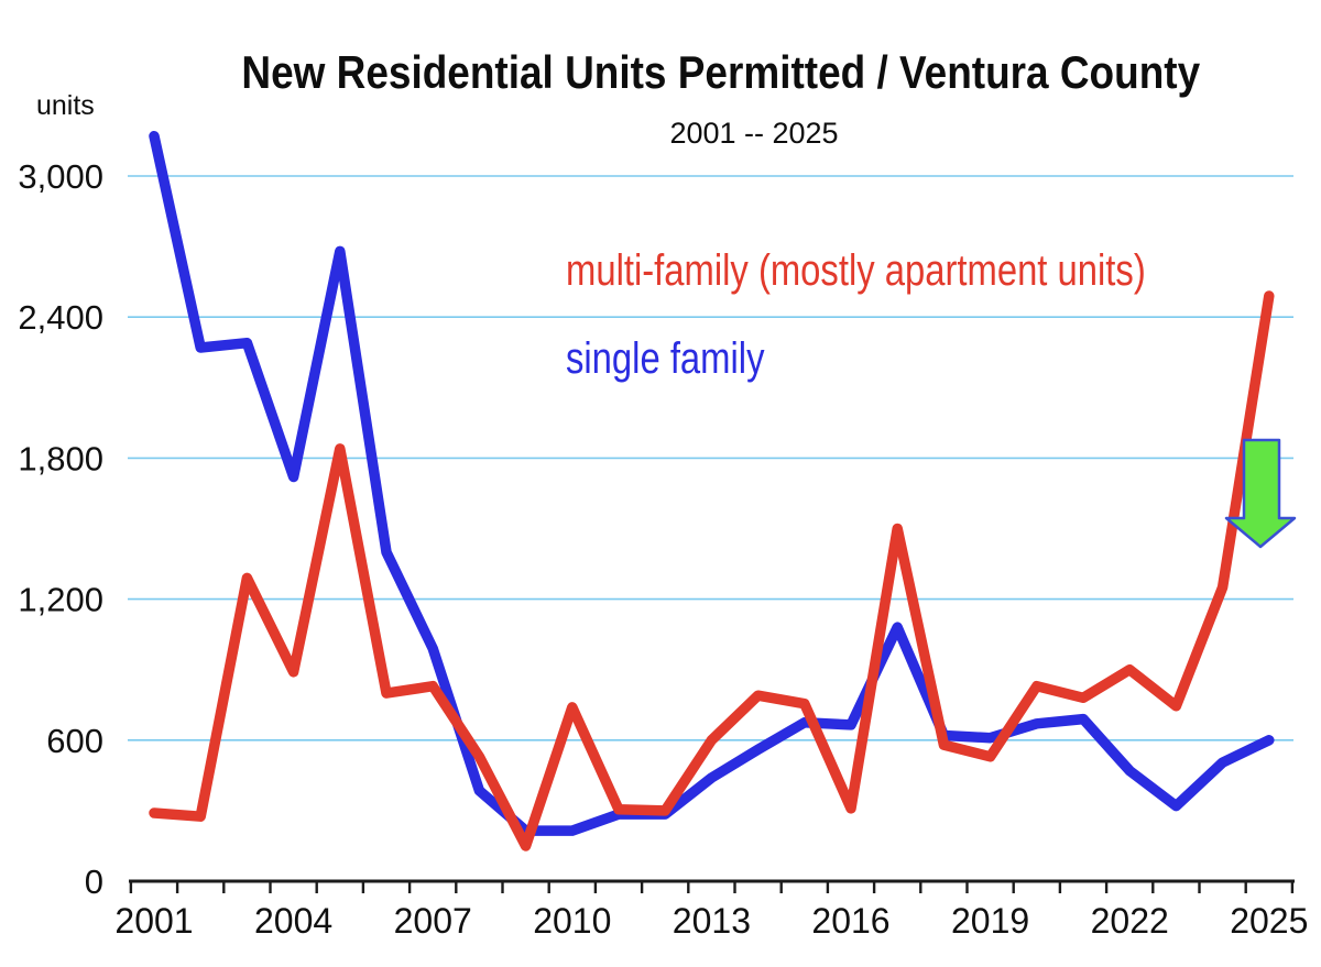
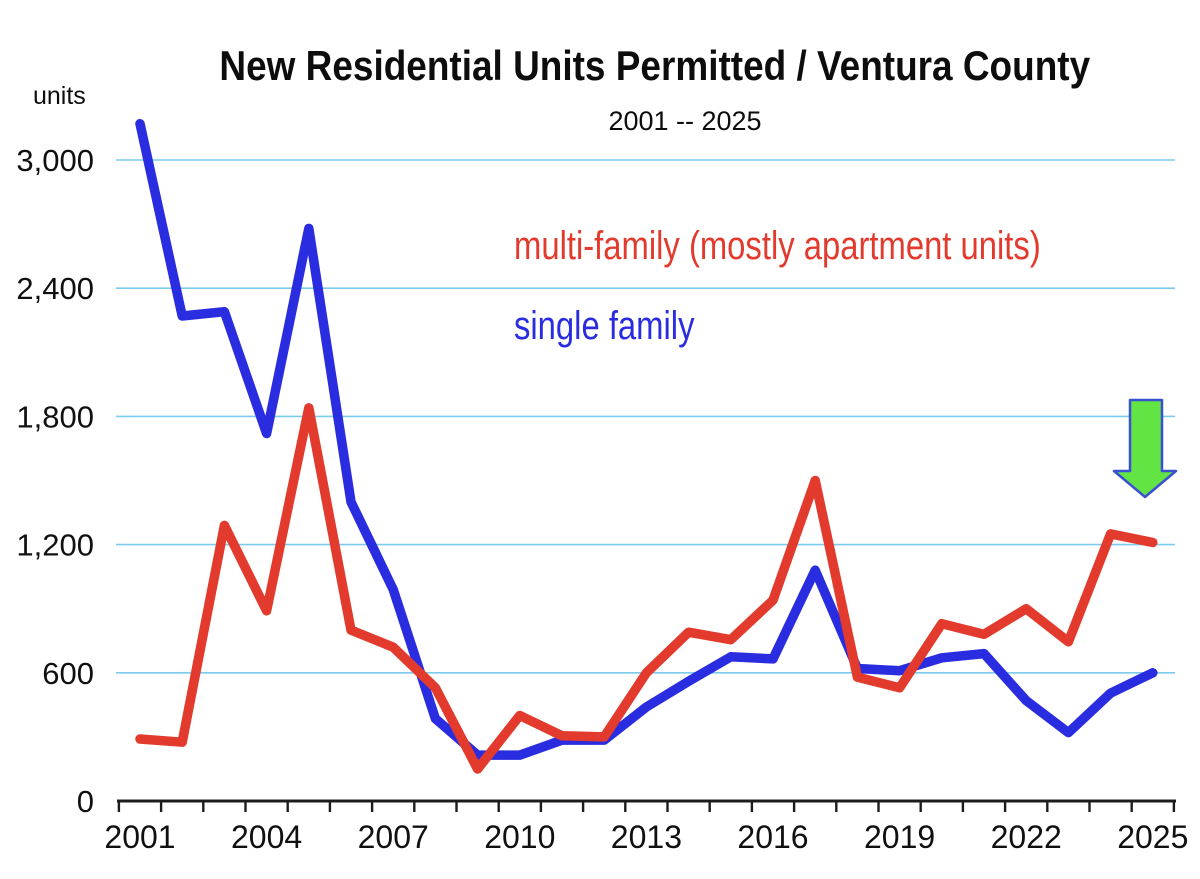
multi-family (mostly apartment units)/2007: 830 -> 720
multi-family (mostly apartment units)/2010: 740 -> 400
multi-family (mostly apartment units)/2016: 310 -> 940
multi-family (mostly apartment units)/2025: 2490 -> 1210
